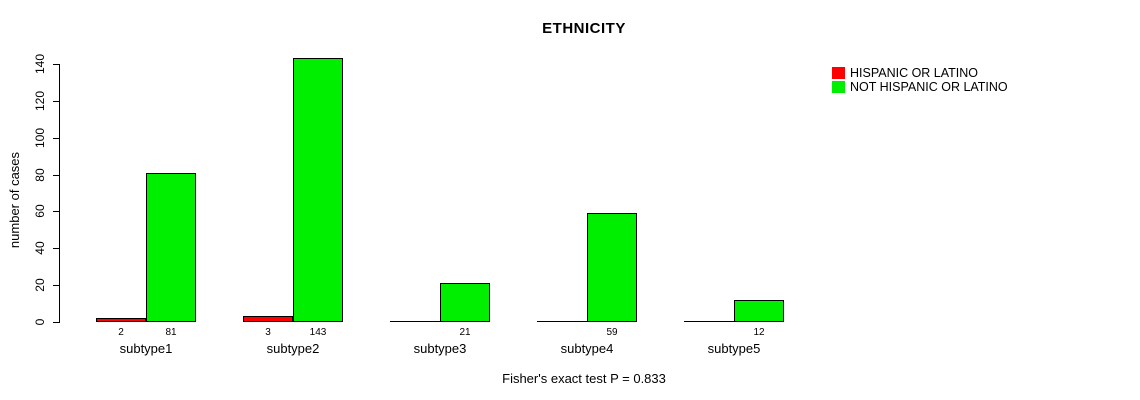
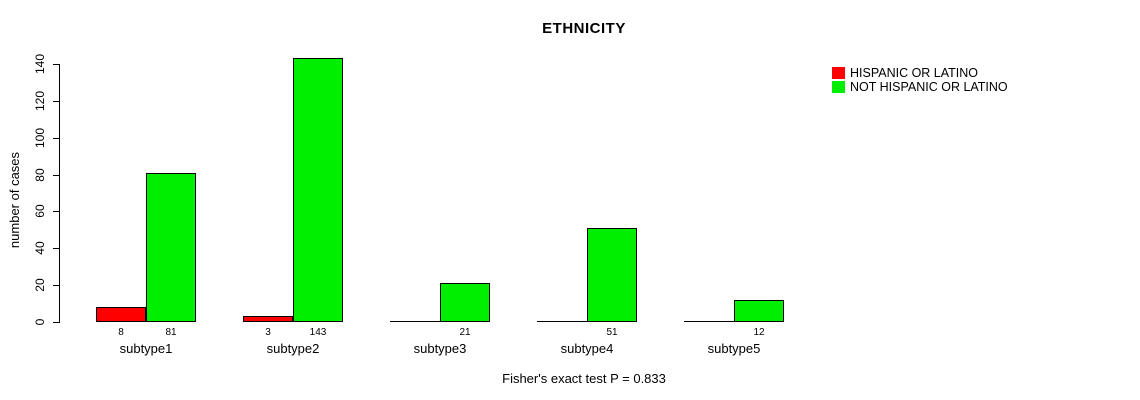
HISPANIC OR LATINO/subtype1: 2 -> 8
NOT HISPANIC OR LATINO/subtype4: 59 -> 51
